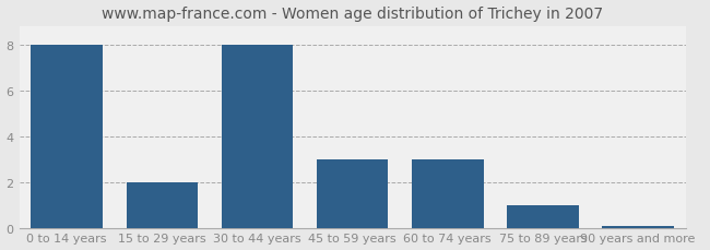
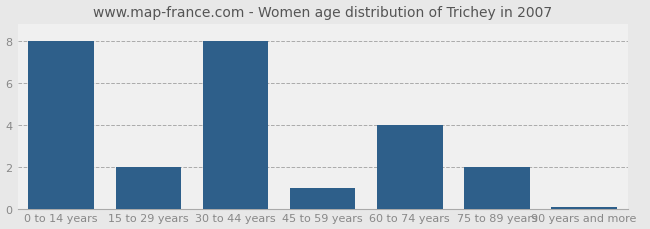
45 to 59 years: 3.00 -> 1.00
60 to 74 years: 3.00 -> 4.00
75 to 89 years: 1.00 -> 2.00
